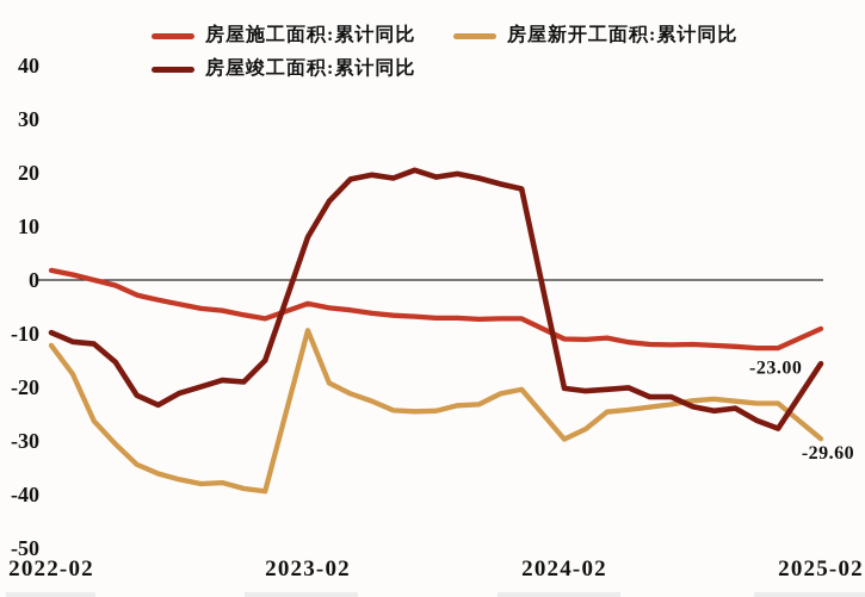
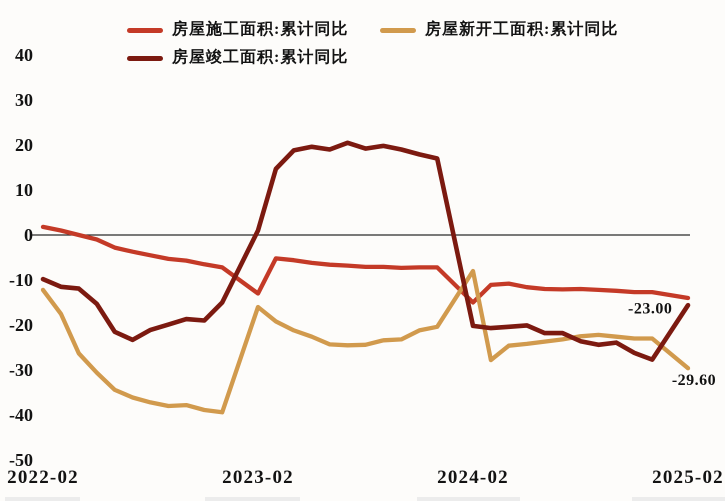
房屋施工面积:累计同比/2023-02: -4 -> -13
房屋新开工面积:累计同比/2023-02: -9 -> -16
房屋竣工面积:累计同比/2023-02: 8 -> 1
房屋施工面积:累计同比/2024-02: -11 -> -15
房屋新开工面积:累计同比/2024-02: -30 -> -8
房屋施工面积:累计同比/2025-02: -9 -> -14
